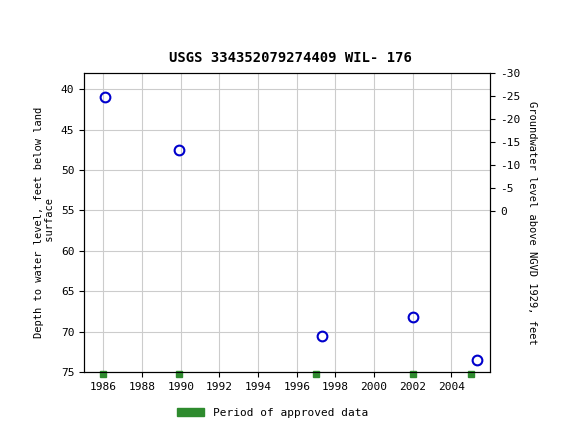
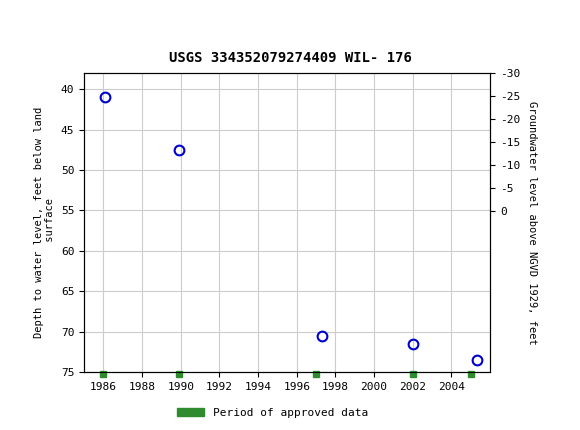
2002: 68.2 -> 71.5
